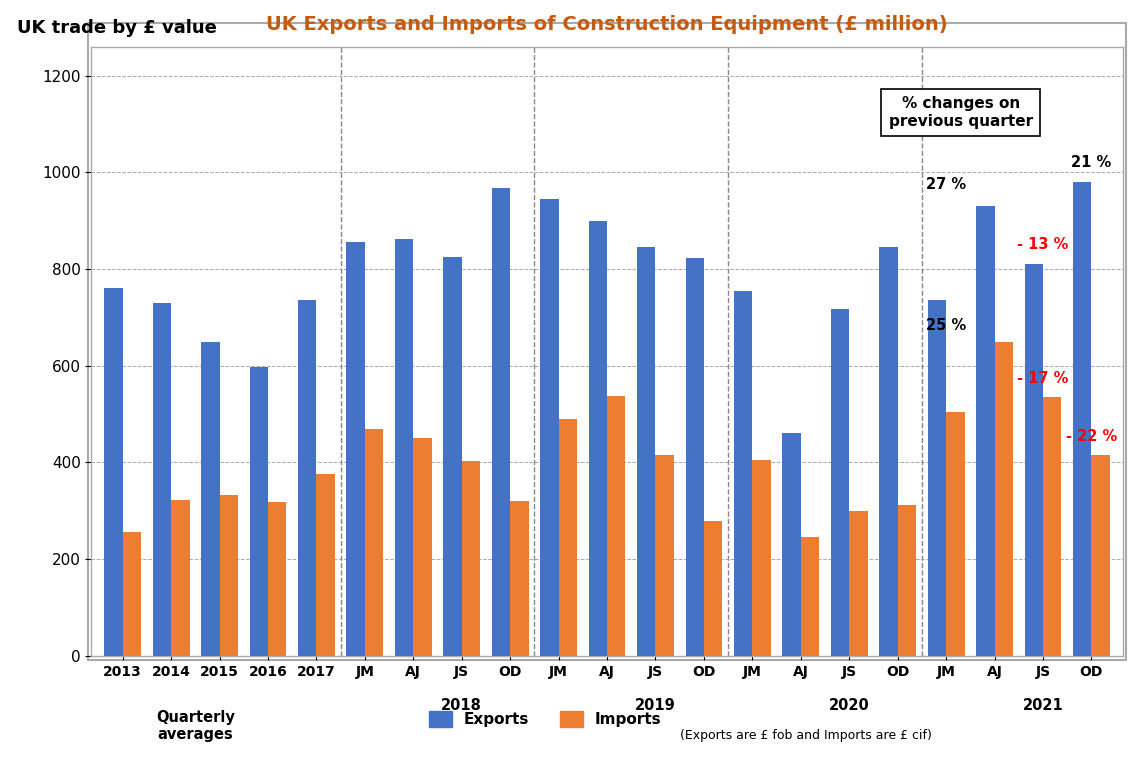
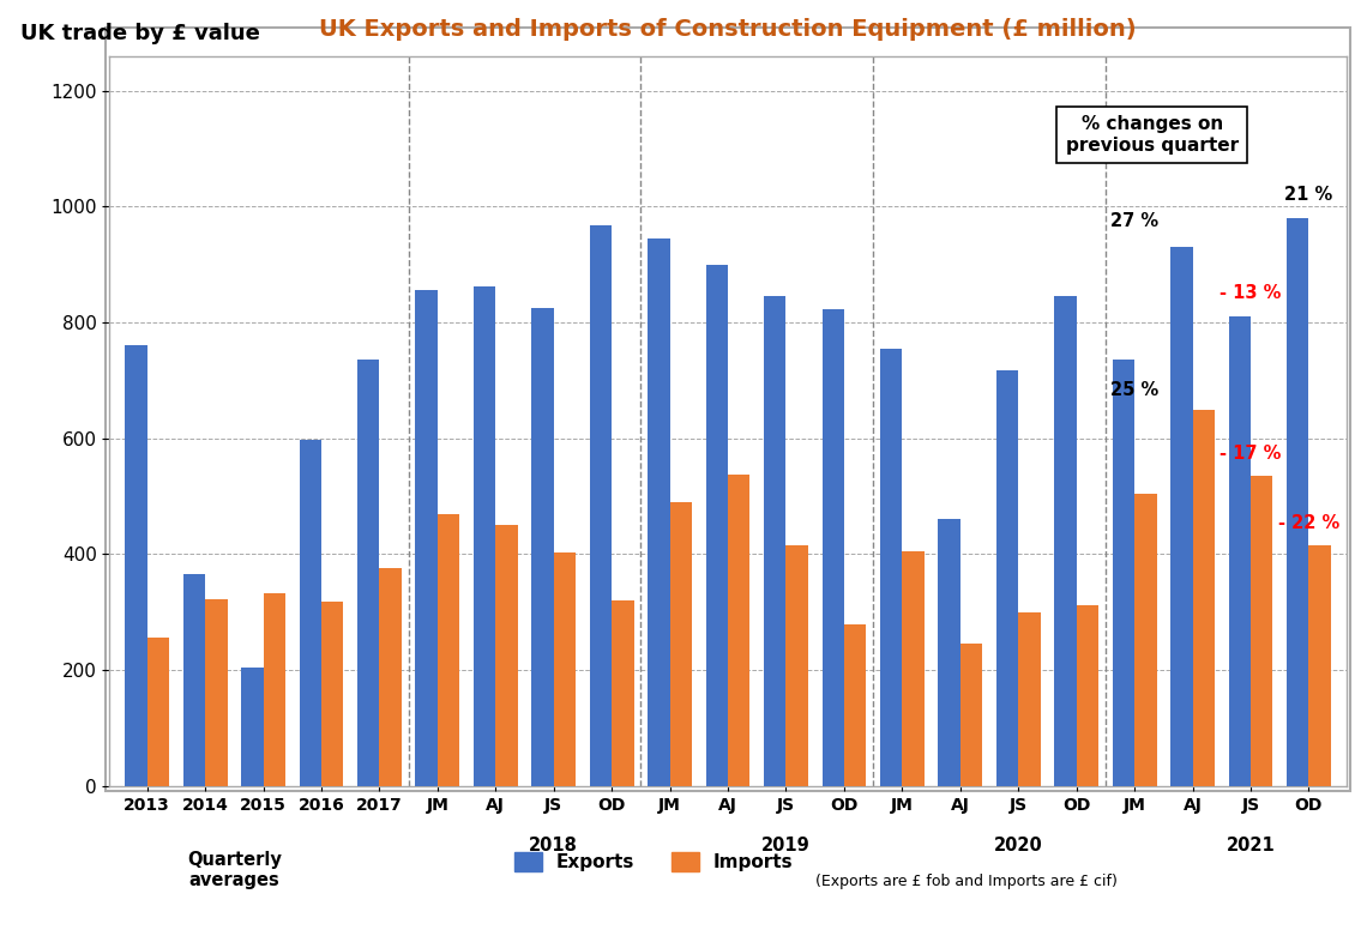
Exports/2014: 730 -> 365
Exports/2015: 648 -> 205
